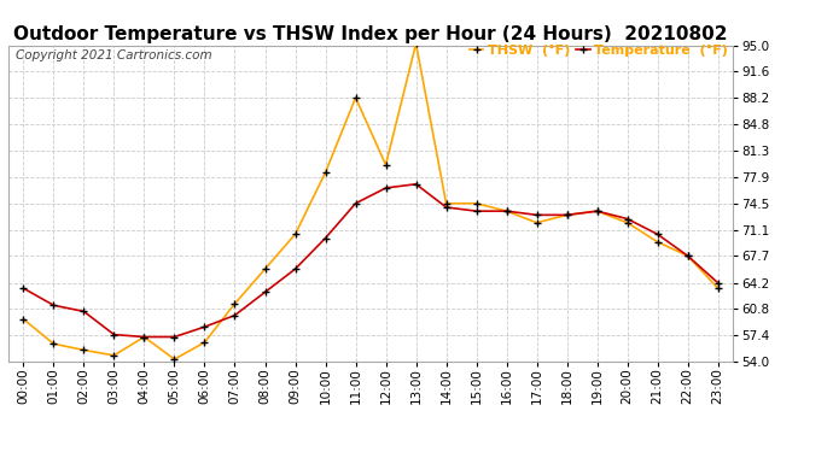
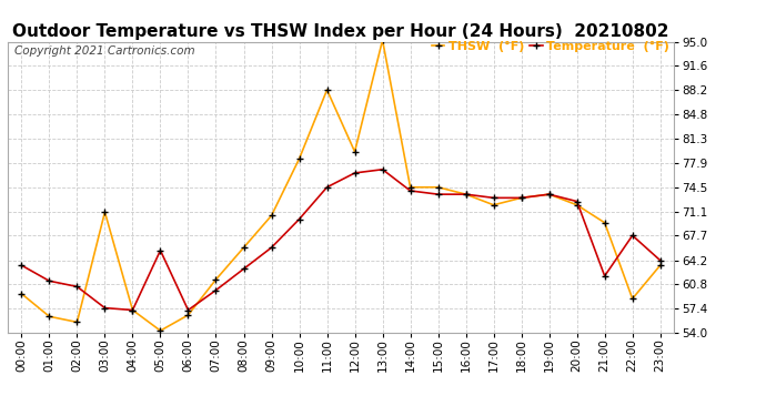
THSW (°F)/03:00: 54.8 -> 71.0
Temperature (°F)/05:00: 57.2 -> 65.6
Temperature (°F)/06:00: 58.5 -> 57.2
Temperature (°F)/21:00: 70.5 -> 62.0
THSW (°F)/22:00: 67.7 -> 58.8
